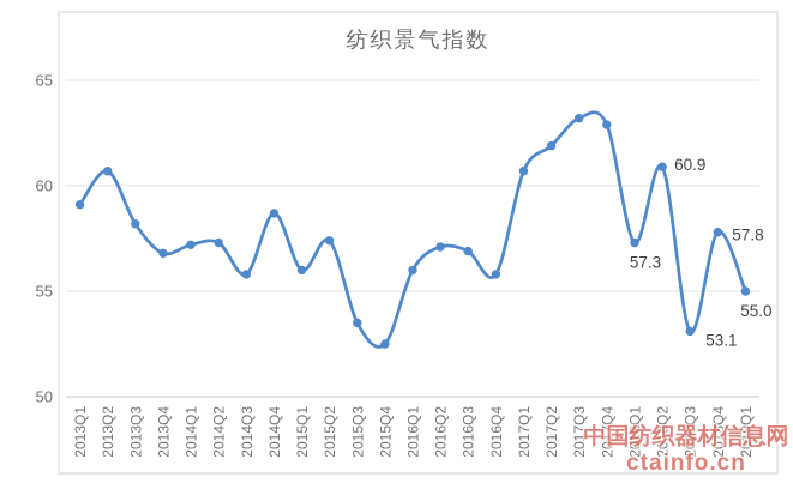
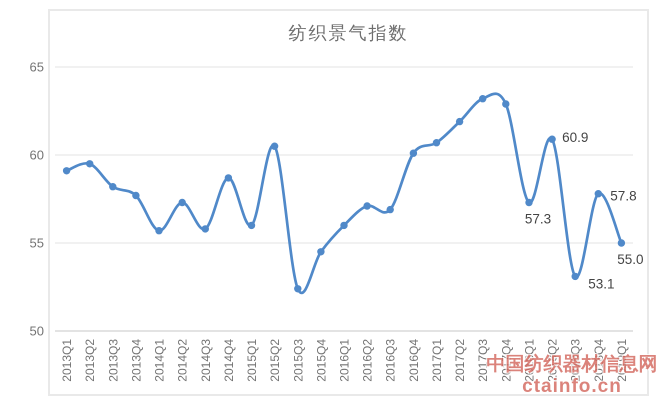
2013Q2: 60.7 -> 59.5
2013Q4: 56.8 -> 57.7
2014Q1: 57.2 -> 55.7
2015Q2: 57.4 -> 60.5
2015Q3: 53.5 -> 52.4
2015Q4: 52.5 -> 54.5
2016Q4: 55.8 -> 60.1
